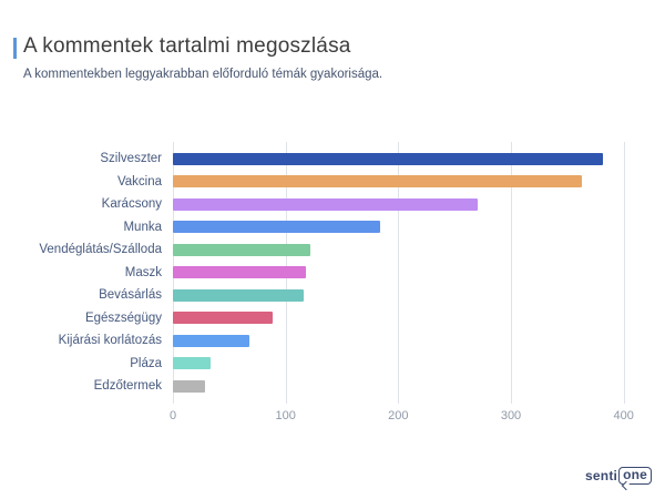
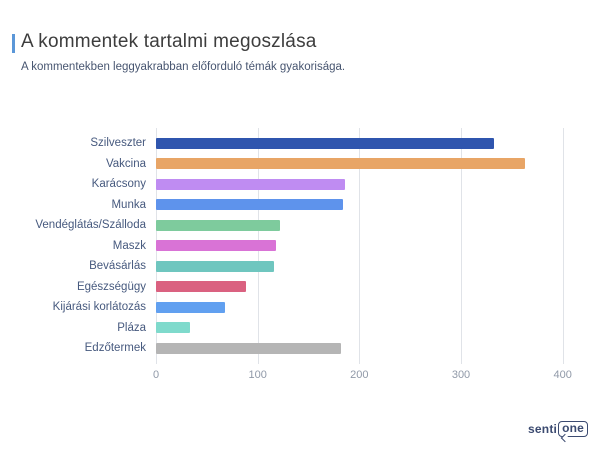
Szilveszter: 382 -> 332
Karácsony: 270 -> 186
Edzőtermek: 29 -> 182
